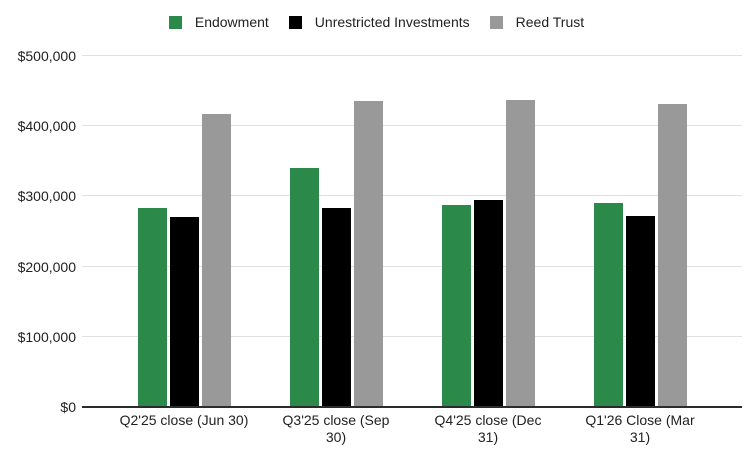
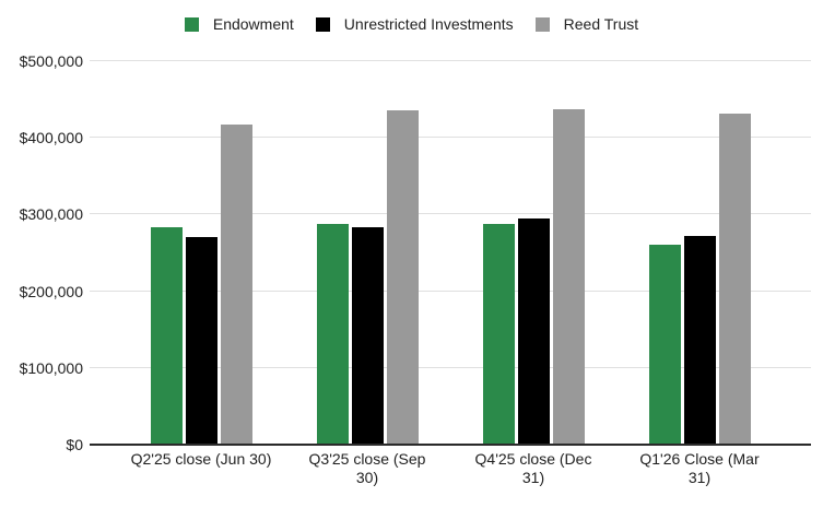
Endowment/Q3'25 close (Sep 30): $340000 -> $290000
Endowment/Q1'26 Close (Mar 31): $290000 -> $260000
